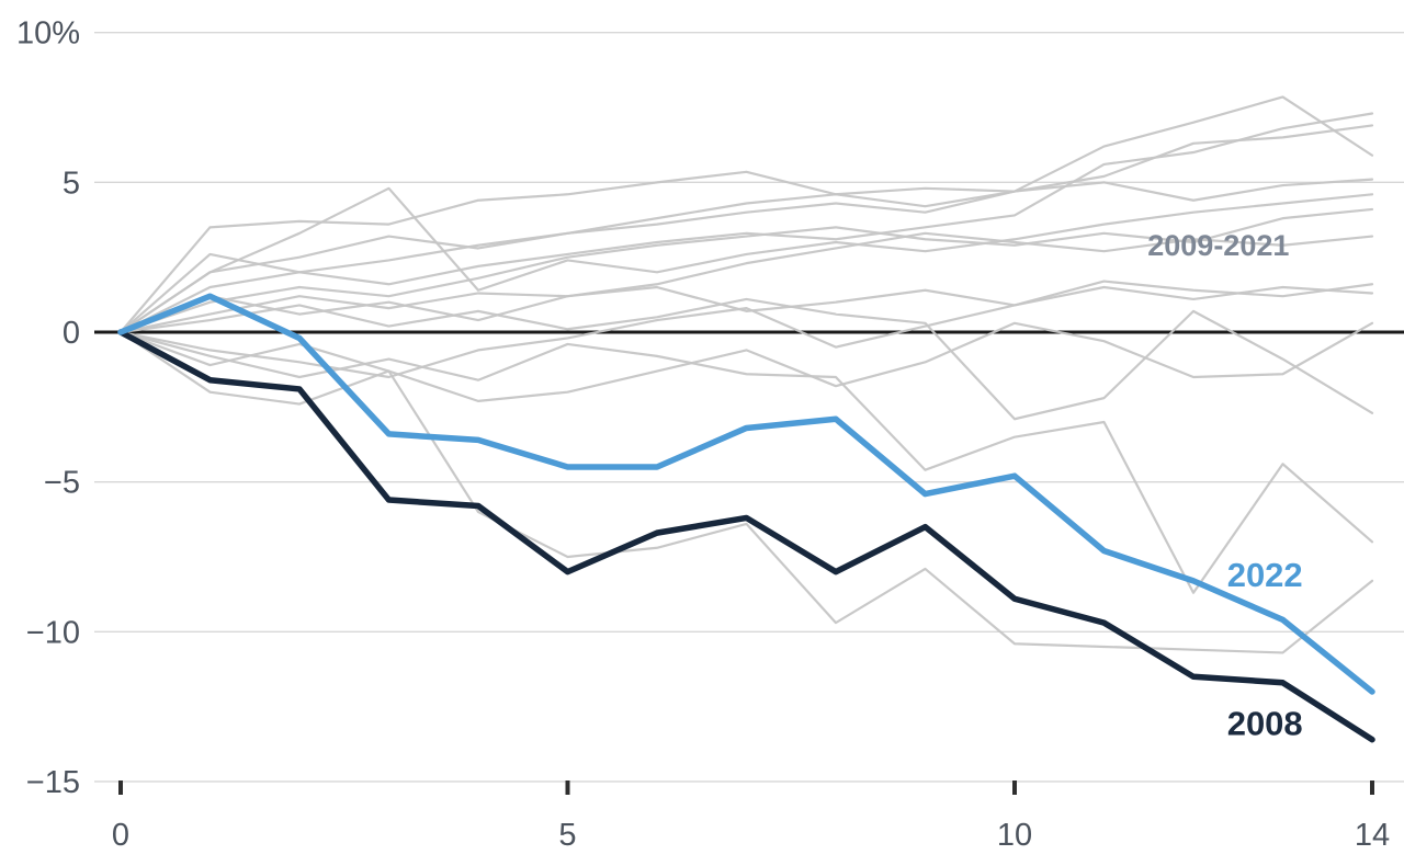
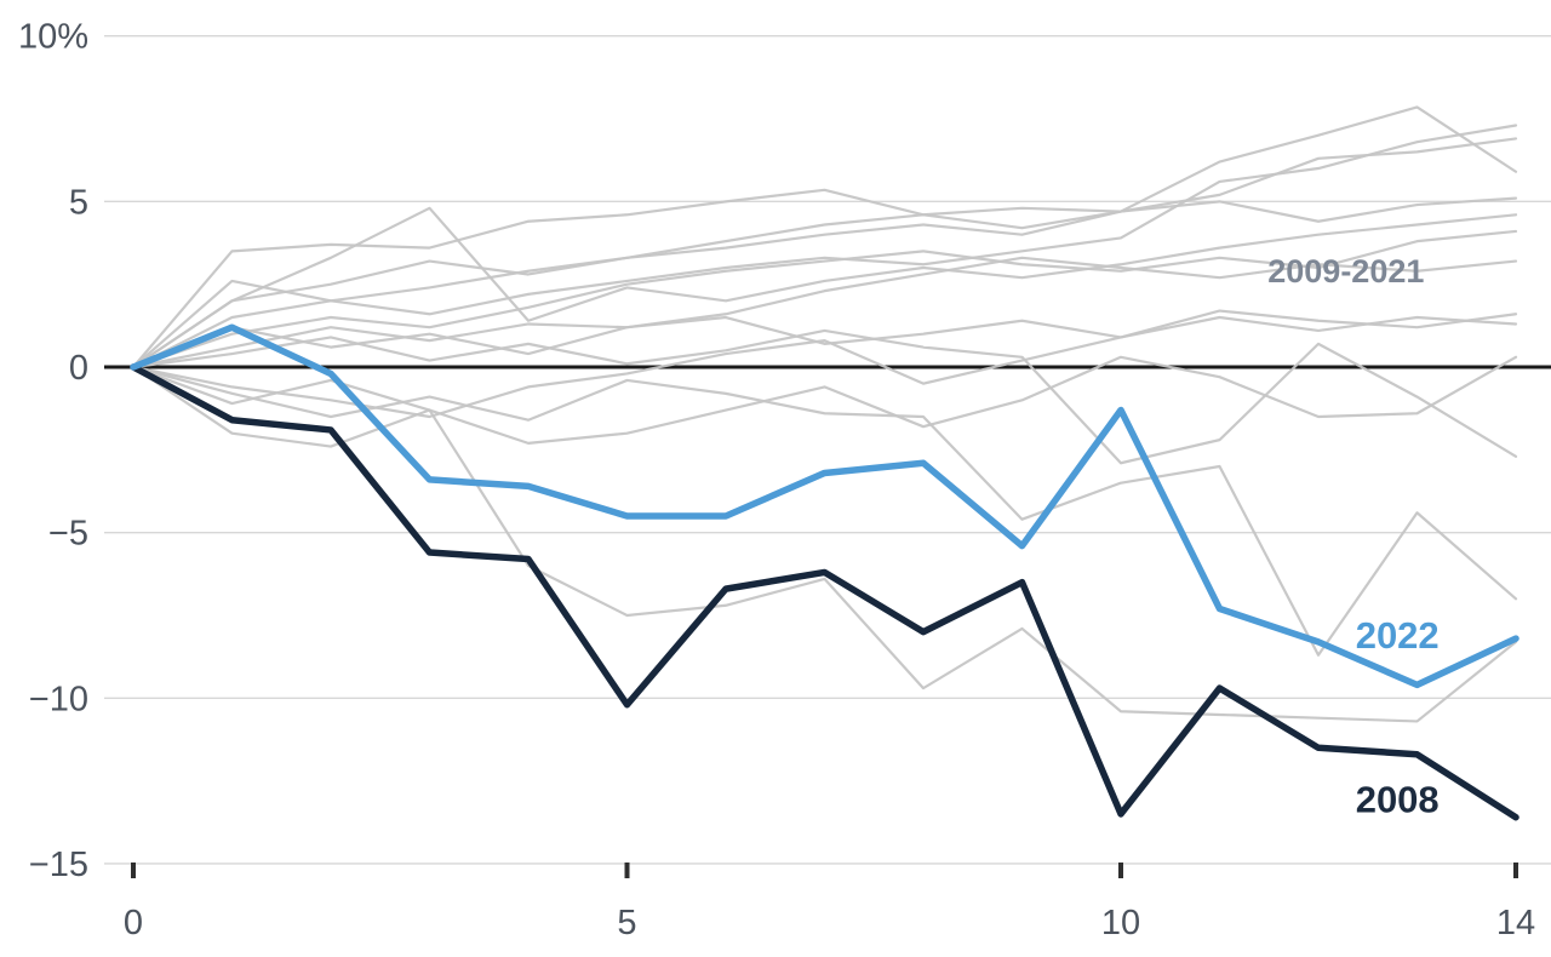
2008/5: -8.0% -> -10.2%
2008/10: -8.9% -> -13.5%
2022/10: -4.8% -> -1.3%
2022/14: -12.0% -> -8.2%
